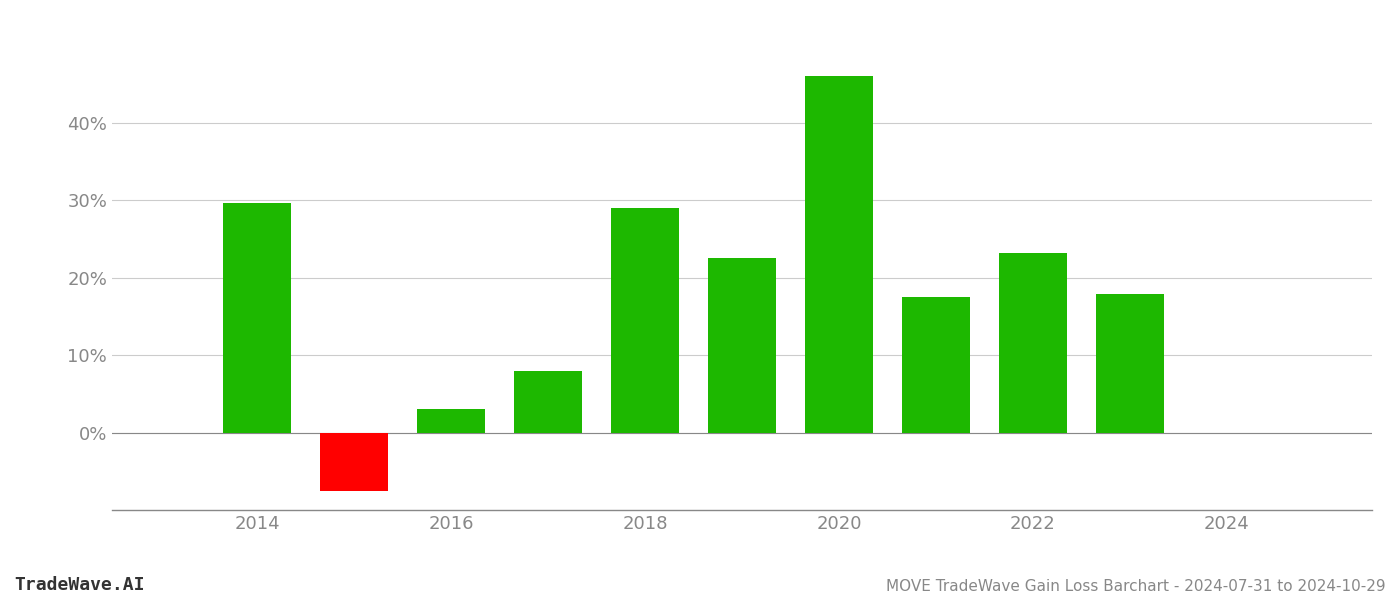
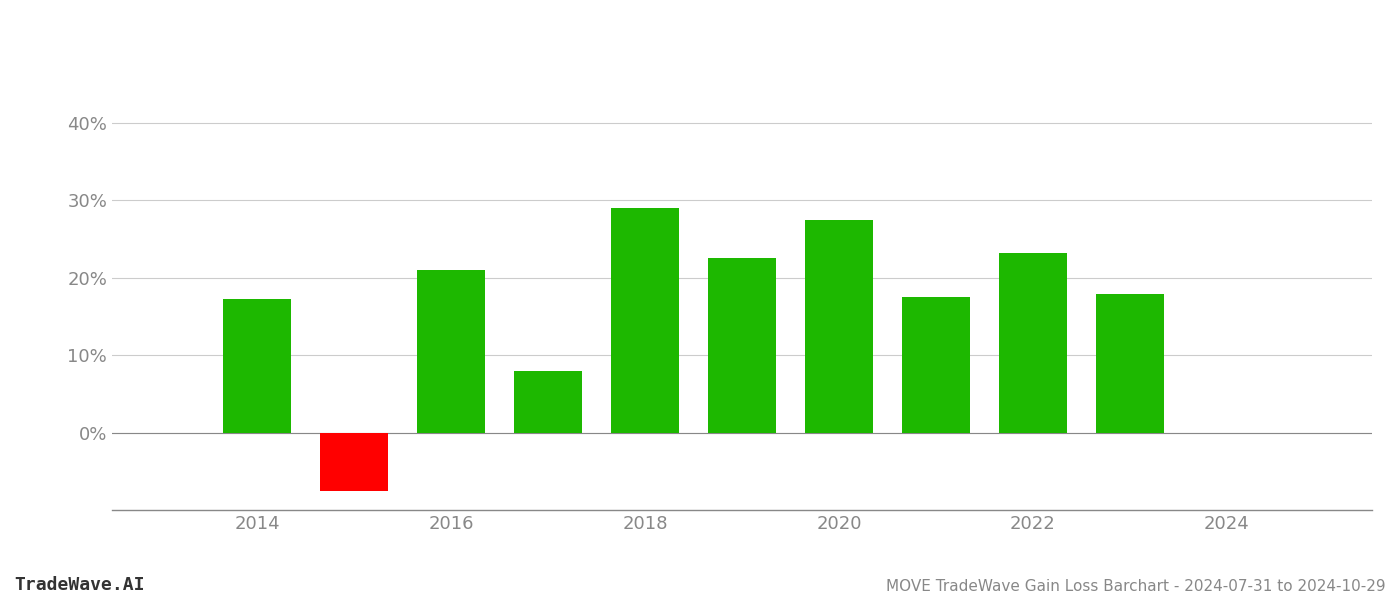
2014: 29.6% -> 17.2%
2016: 3.0% -> 21.0%
2020: 46.0% -> 27.4%
